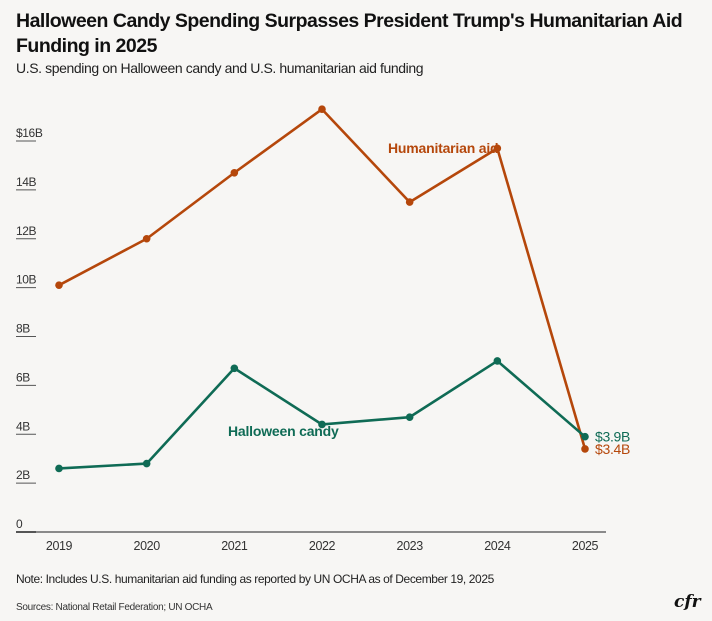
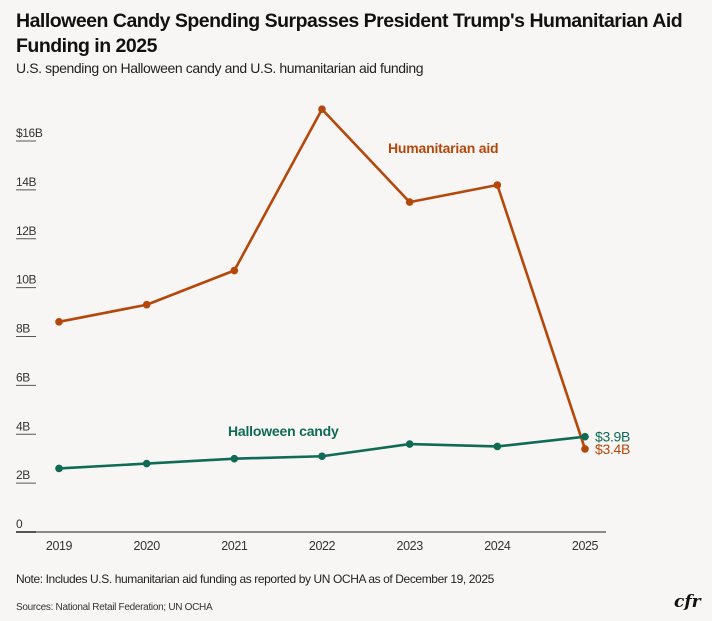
Humanitarian aid/2019: $10.1B -> $8.6B
Humanitarian aid/2020: $12.0B -> $9.3B
Humanitarian aid/2021: $14.7B -> $10.7B
Halloween candy/2021: $6.7B -> $3.0B
Halloween candy/2022: $4.4B -> $3.1B
Halloween candy/2023: $4.7B -> $3.6B
Humanitarian aid/2024: $15.7B -> $14.2B
Halloween candy/2024: $7.0B -> $3.5B
